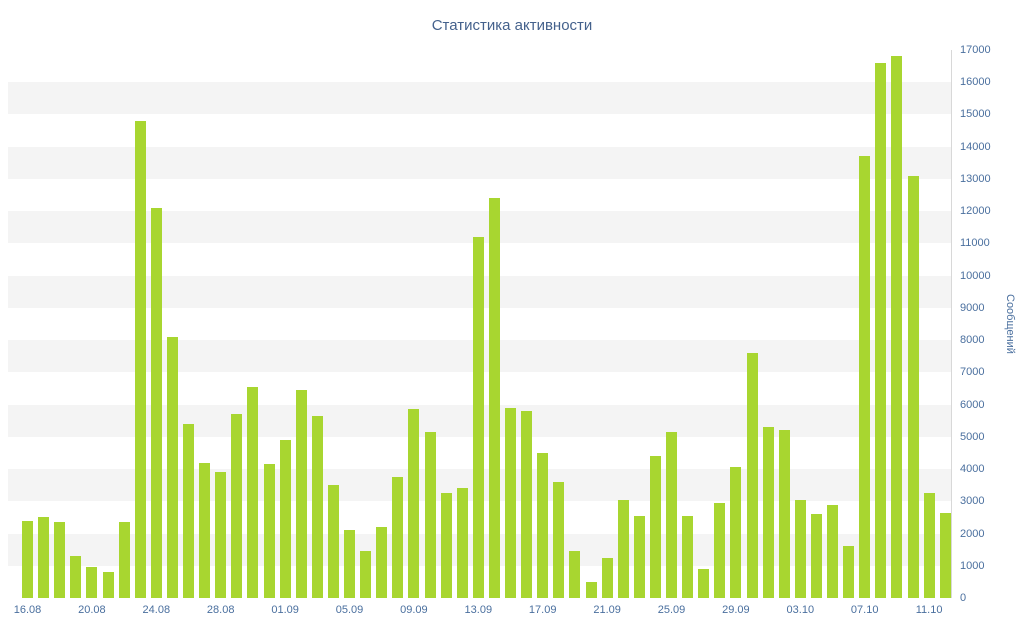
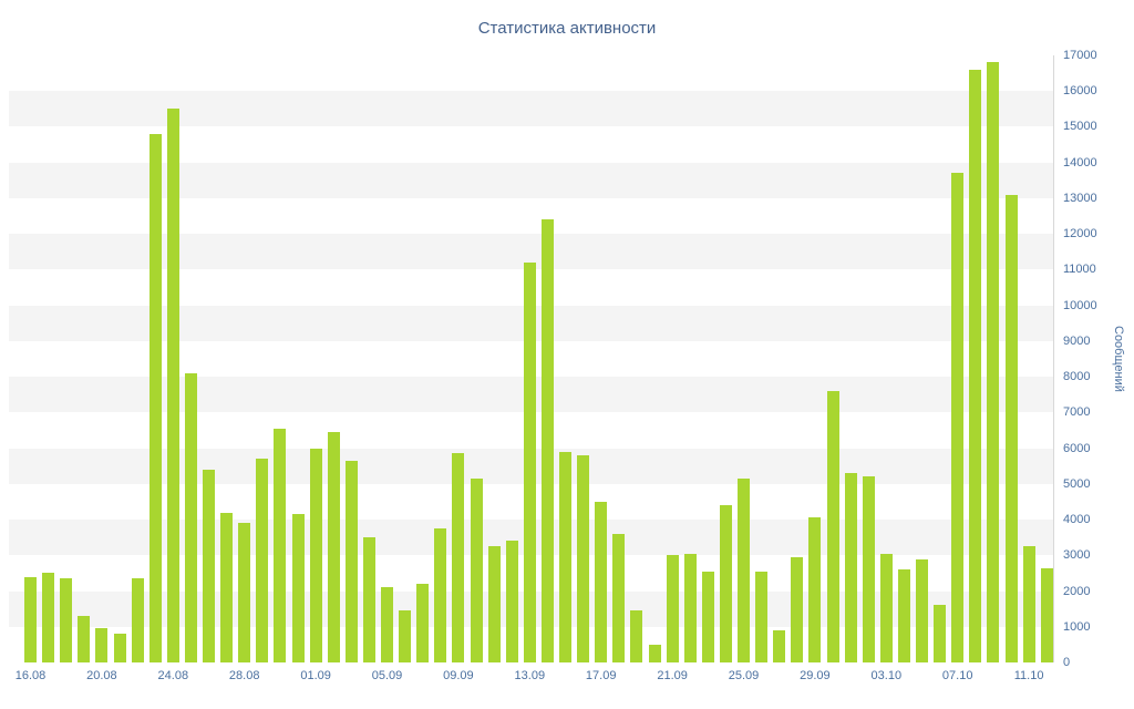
24.08: 12100 -> 15500
01.09: 4900 -> 6000
21.09: 1200 -> 3000
